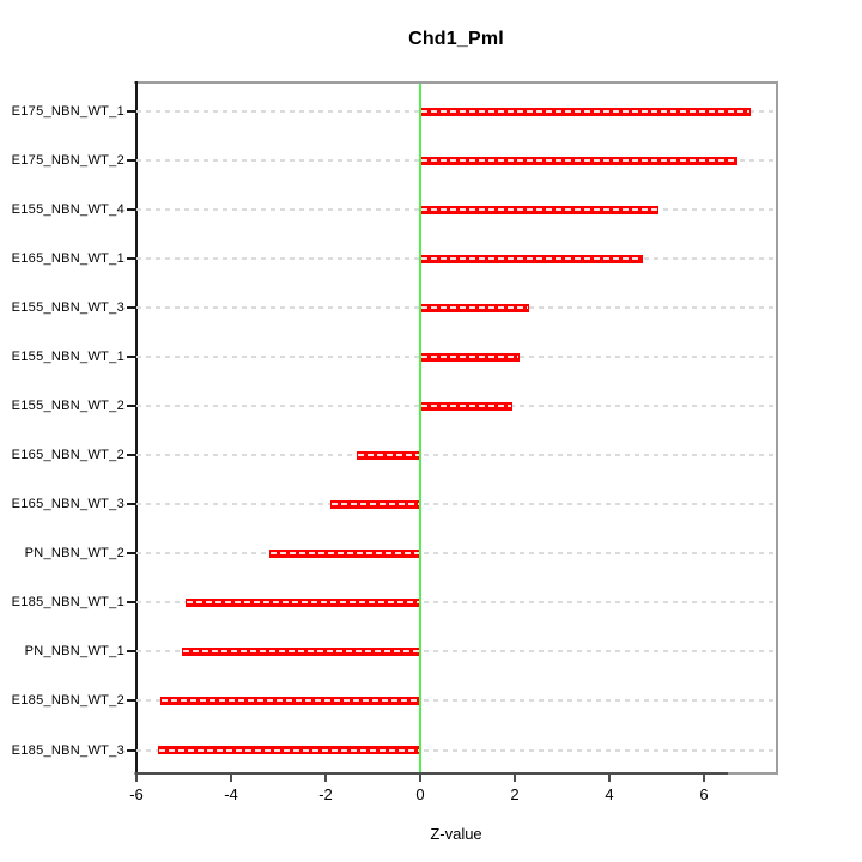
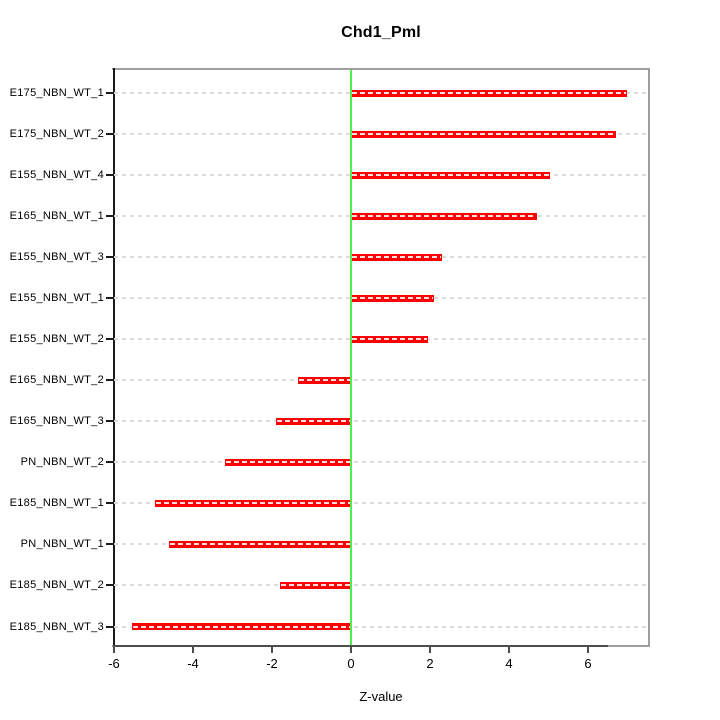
PN_NBN_WT_1: -5.0 -> -4.6
E185_NBN_WT_2: -5.5 -> -1.8
